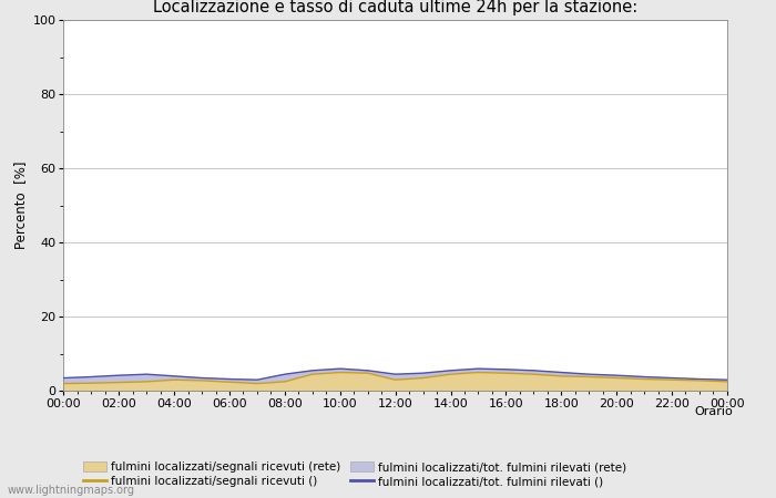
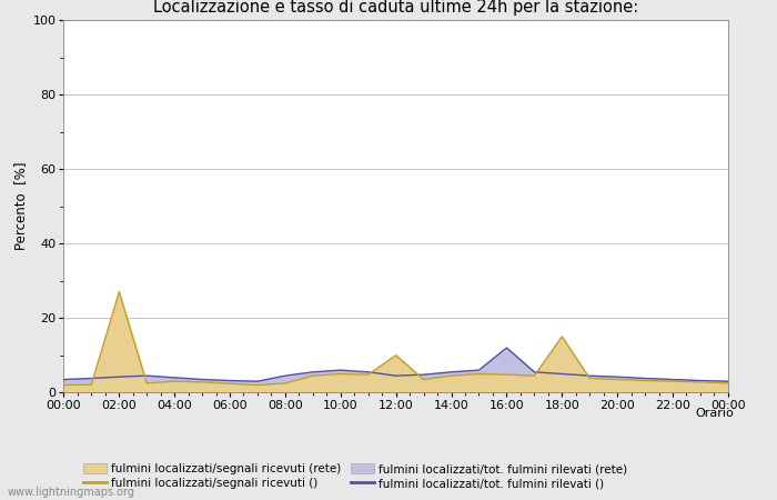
fulmini localizzati/segnali ricevuti ()/02:00: 2.3 -> 27.0
fulmini localizzati/segnali ricevuti ()/12:00: 3.0 -> 10.0
fulmini localizzati/tot. fulmini rilevati ()/16:00: 5.8 -> 12.0
fulmini localizzati/segnali ricevuti ()/18:00: 4.0 -> 15.0
